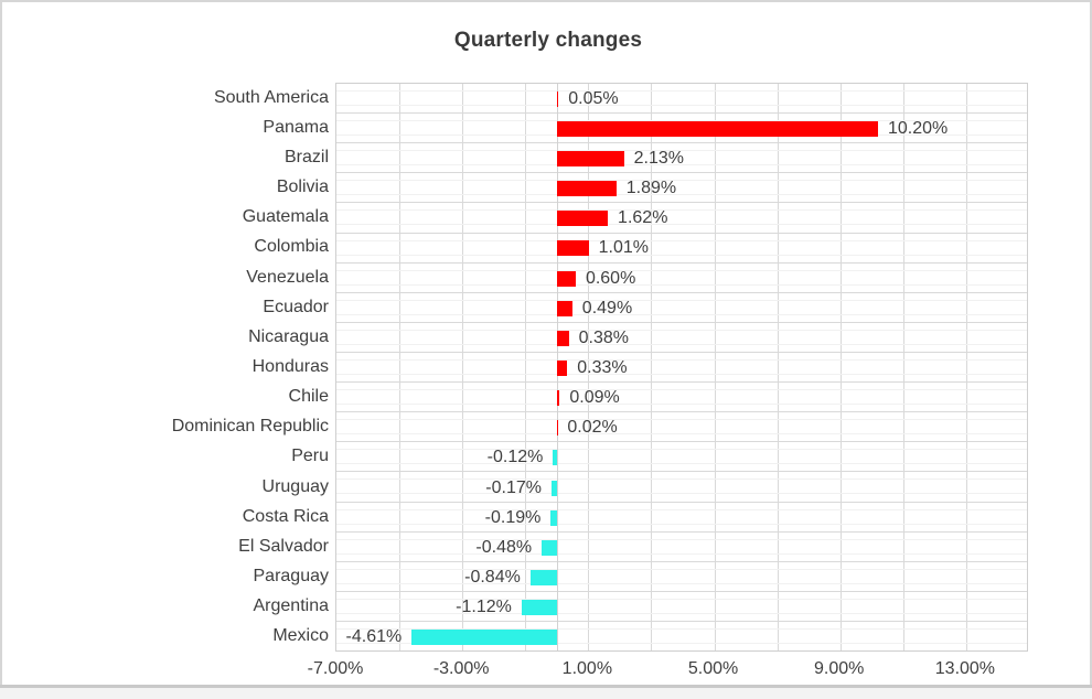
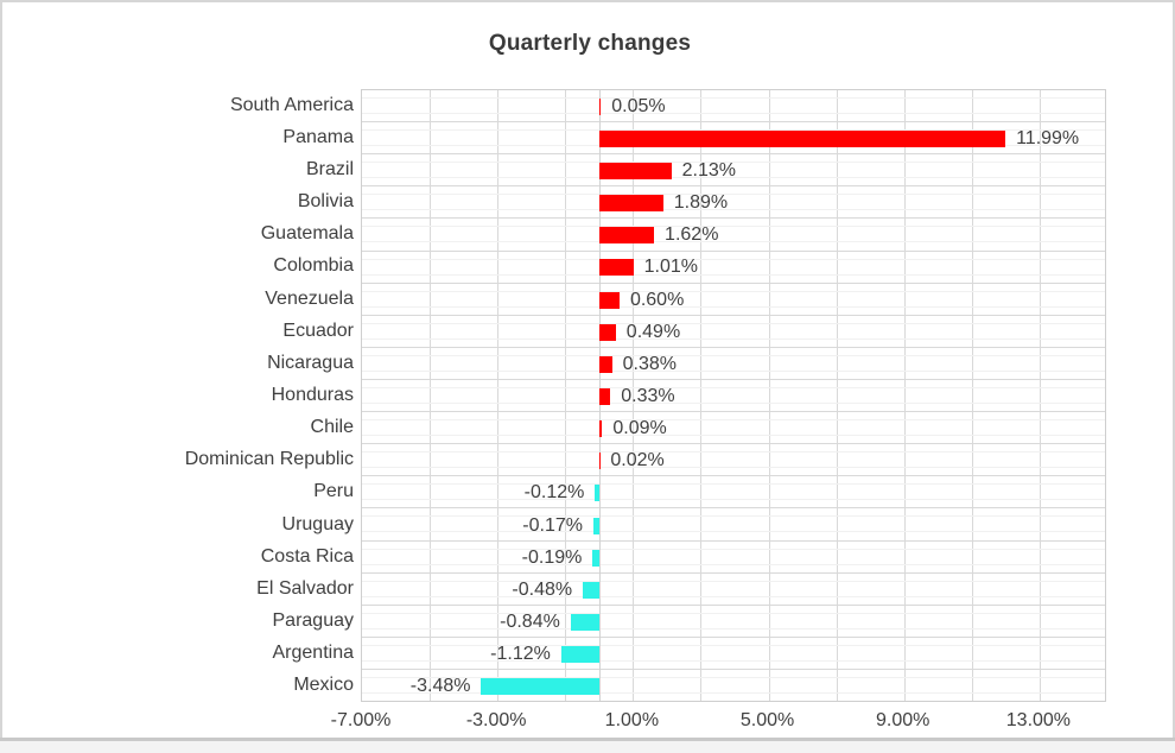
Panama: 10.20% -> 11.99%
Mexico: -4.61% -> -3.48%
